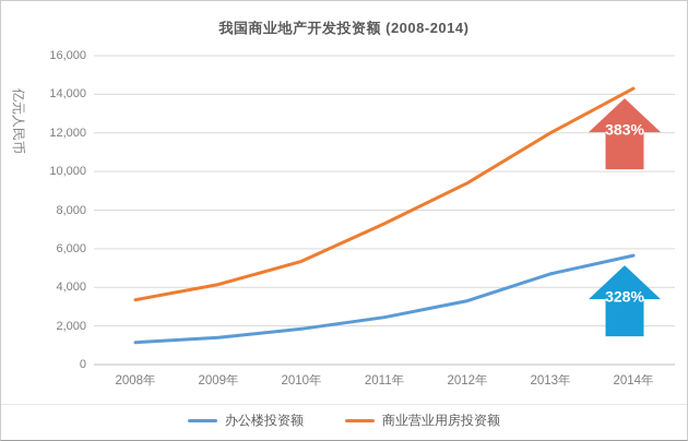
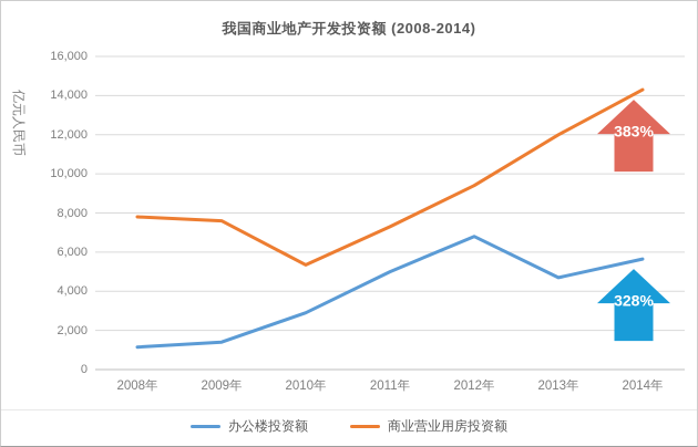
商业营业用房投资额/2008年: 3400 -> 7800
商业营业用房投资额/2009年: 4200 -> 7600
办公楼投资额/2010年: 1800 -> 2900
办公楼投资额/2011年: 2400 -> 5000
办公楼投资额/2012年: 3300 -> 6800
